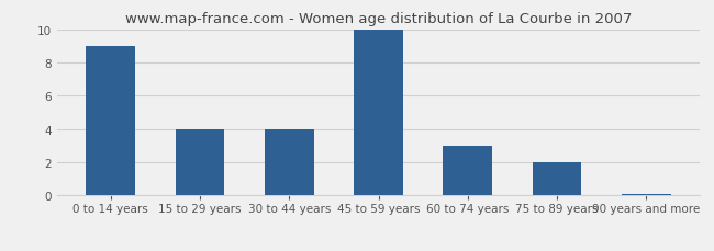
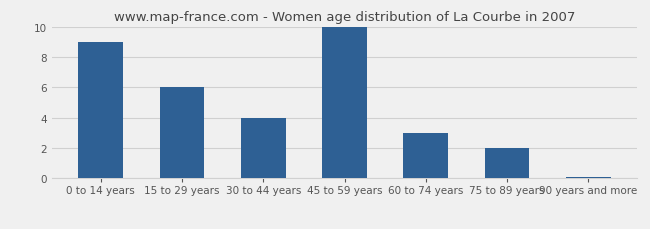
15 to 29 years: 4.0 -> 6.0
